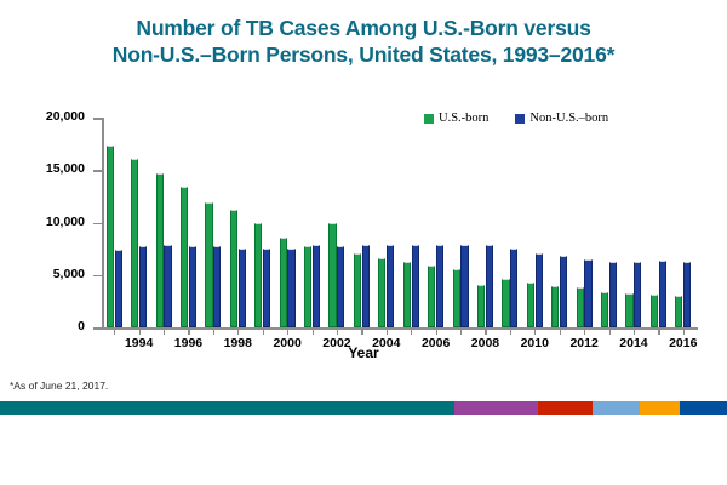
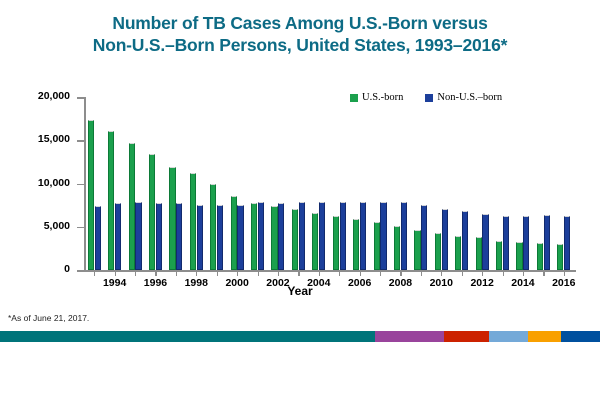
U.S.-born/2002: 10000 -> 7000
U.S.-born/2008: 4000 -> 5000
